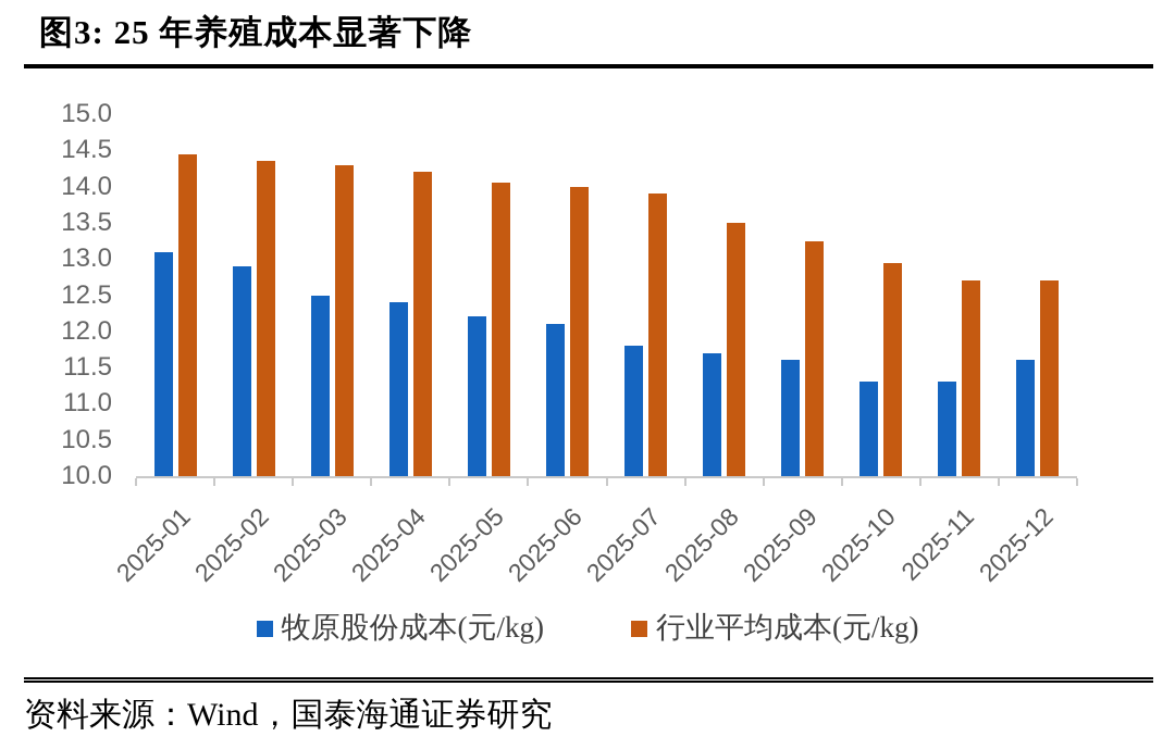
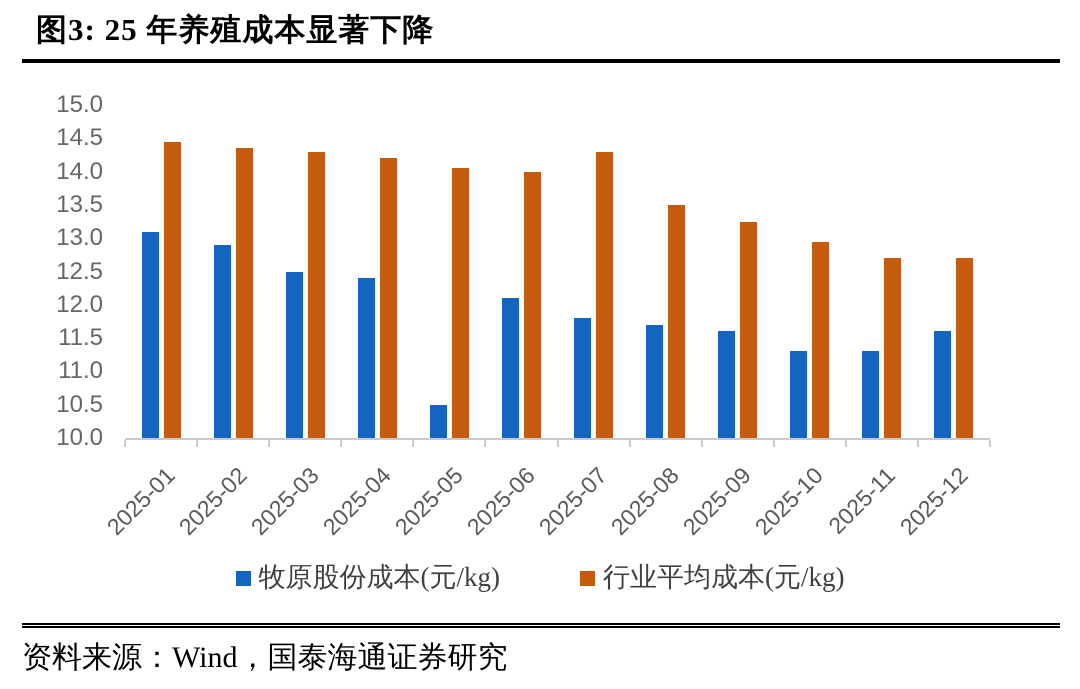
牧原股份成本(元/kg)/2025-05: 12.2 -> 10.5
行业平均成本(元/kg)/2025-07: 13.9 -> 14.3
